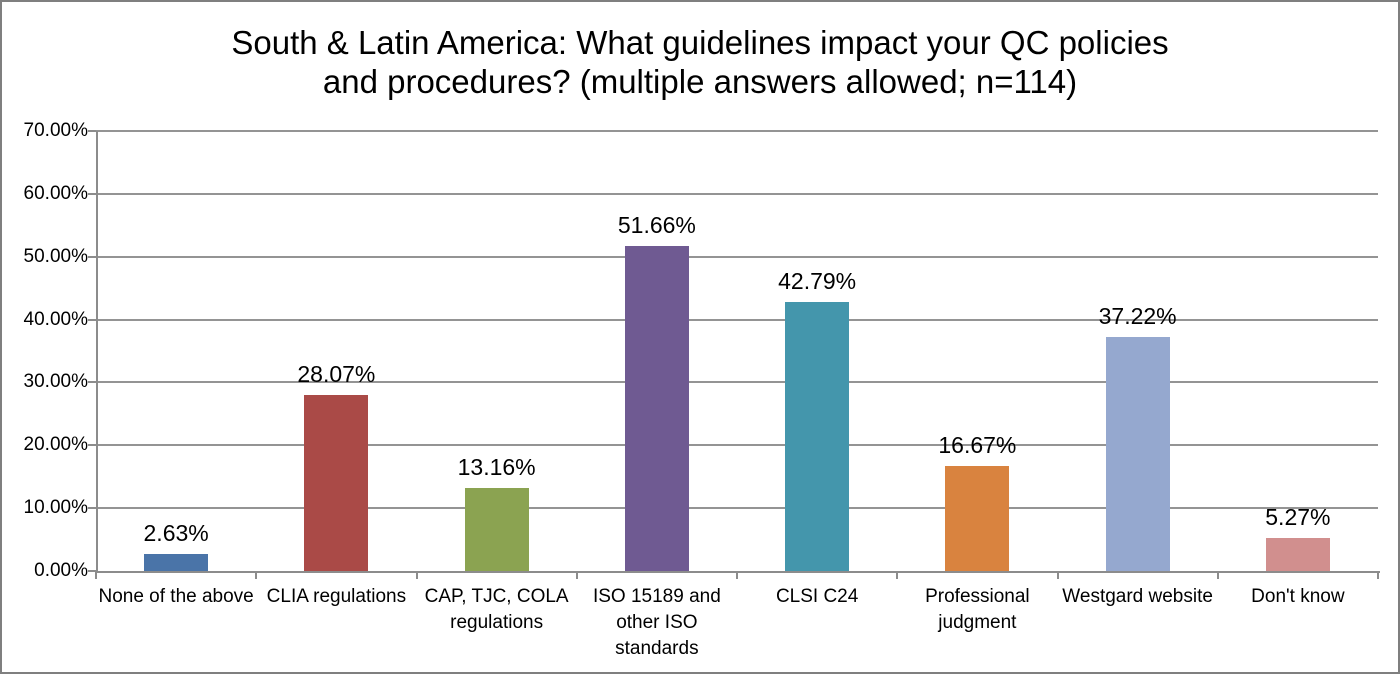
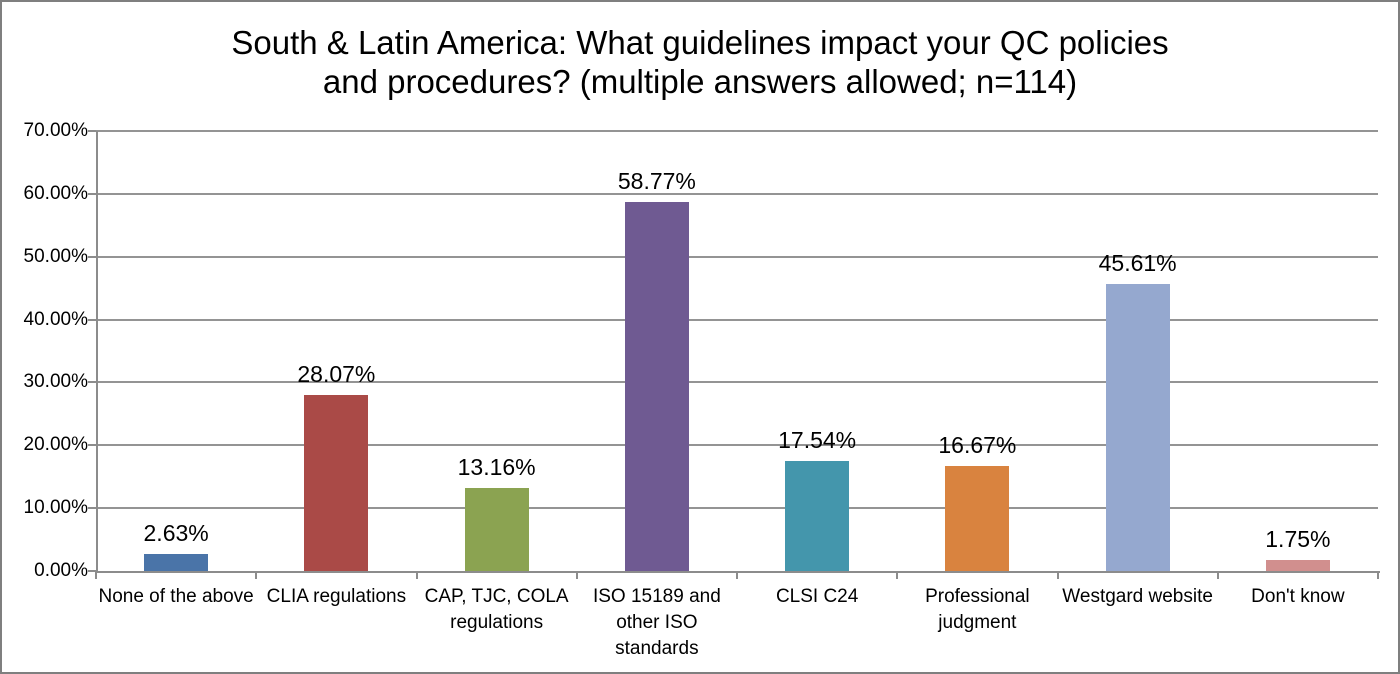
ISO 15189 and other ISO standards: 51.66% -> 58.77%
CLSI C24: 42.79% -> 17.54%
Westgard website: 37.22% -> 45.61%
Don't know: 5.27% -> 1.75%
